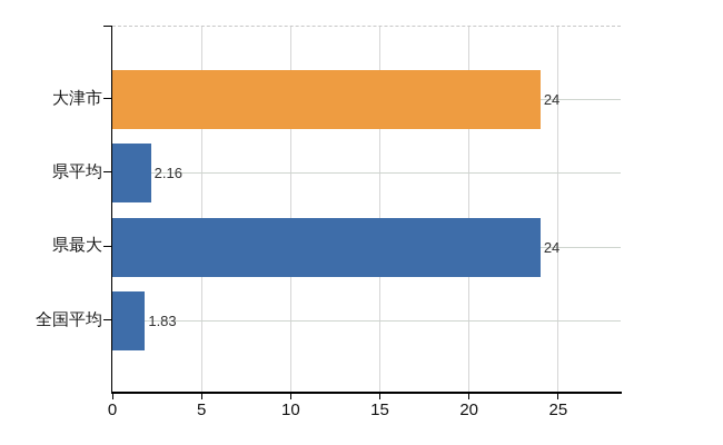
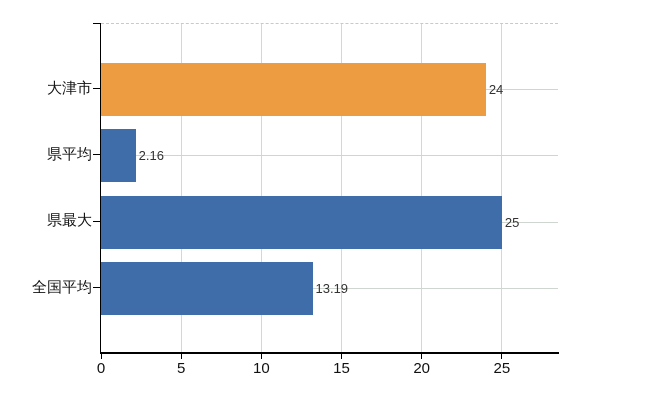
県最大: 24 -> 25
全国平均: 1.83 -> 13.19
